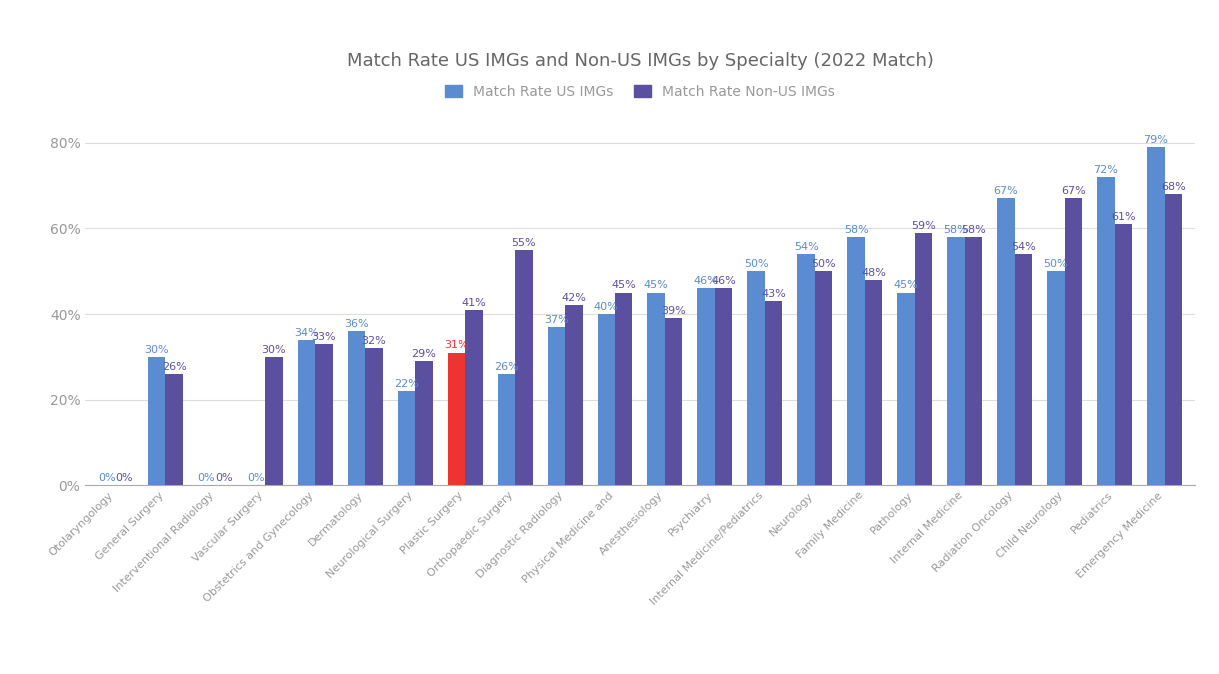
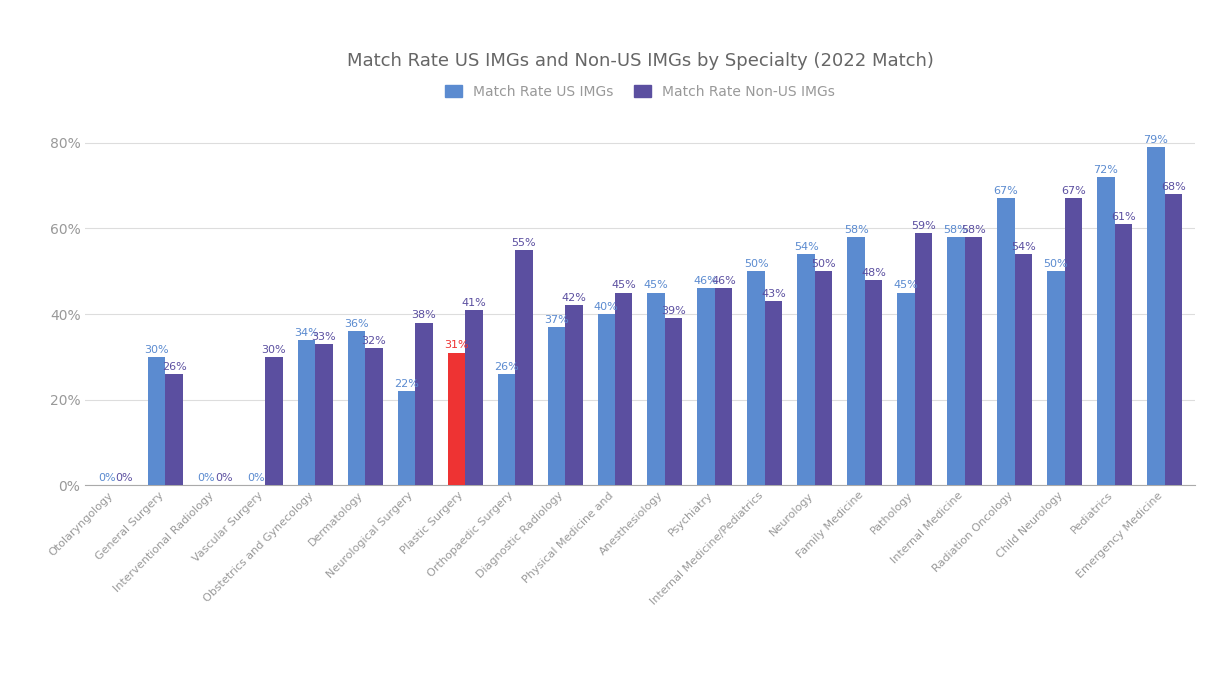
Match Rate Non-US IMGs/Neurological Surgery: 29% -> 38%
